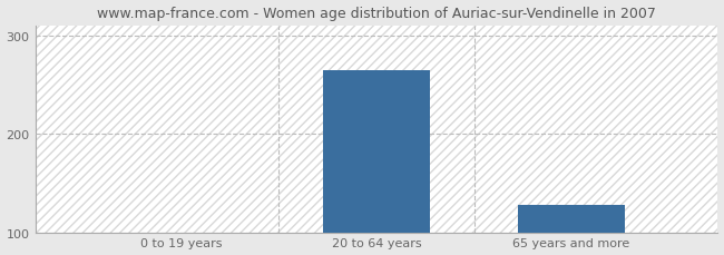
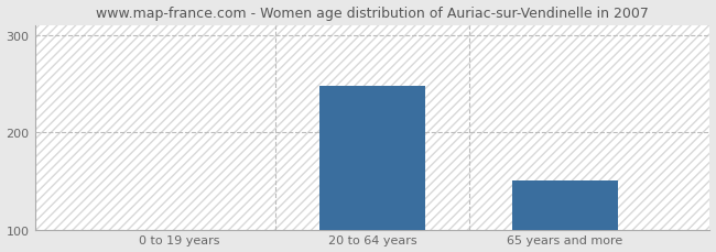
20 to 64 years: 265 -> 248
65 years and more: 128 -> 150
